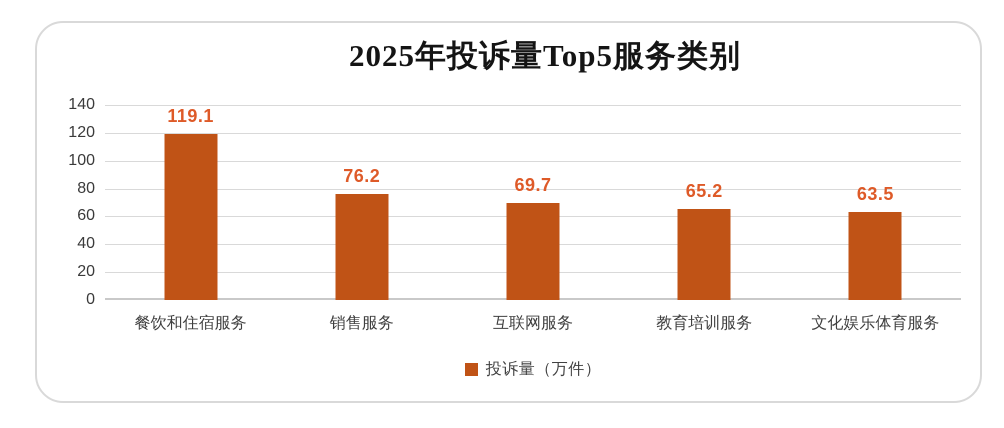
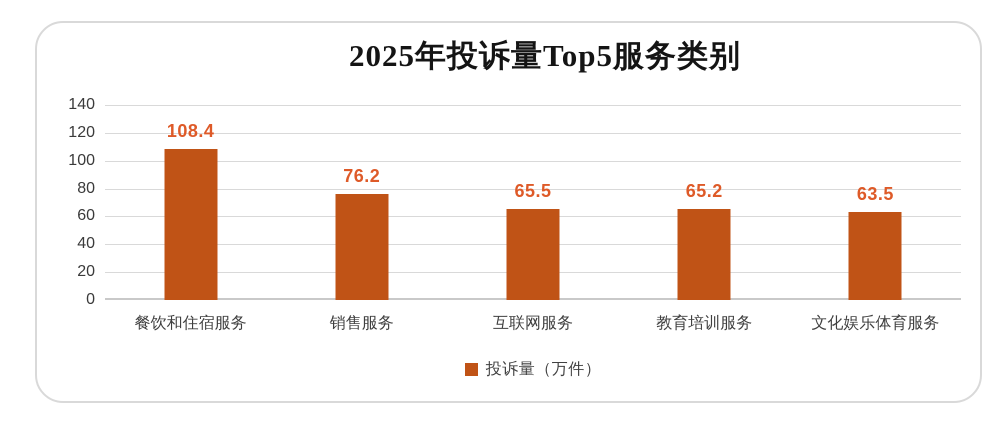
餐饮和住宿服务: 119.1 -> 108.4
互联网服务: 69.7 -> 65.5
